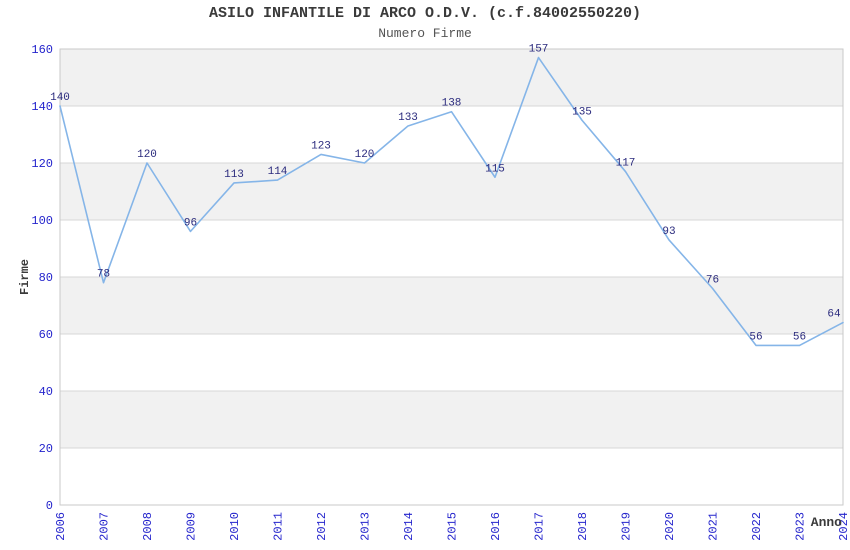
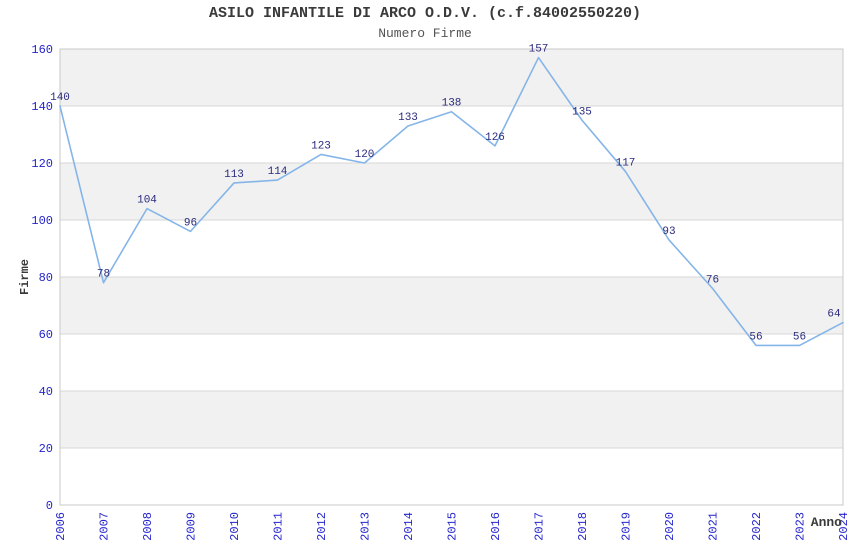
2008: 120 -> 104
2016: 115 -> 126
